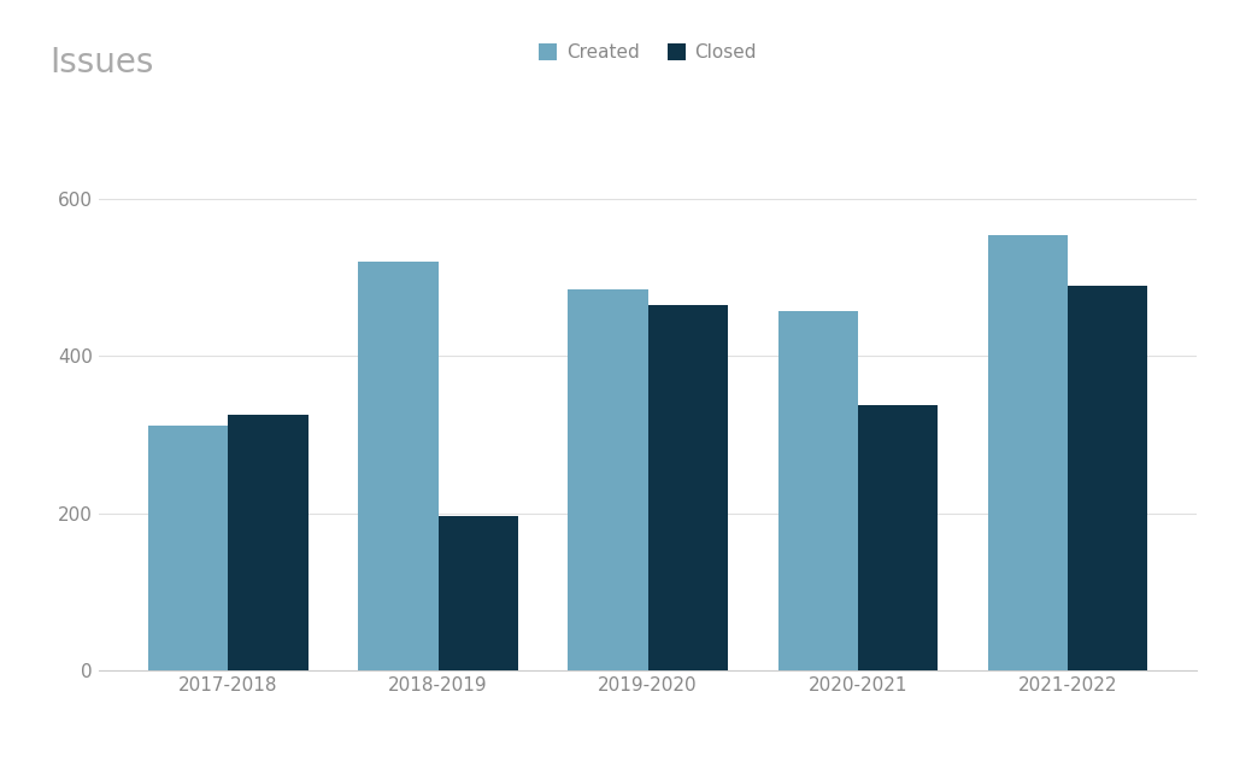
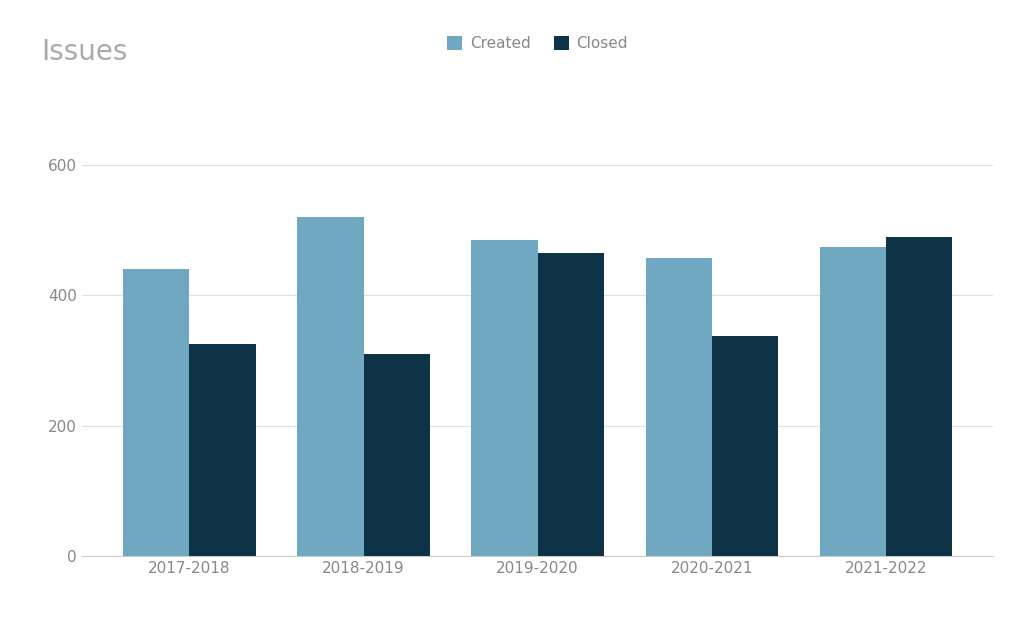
Created/2017-2018: 312 -> 440
Closed/2018-2019: 196 -> 310
Created/2021-2022: 554 -> 475
